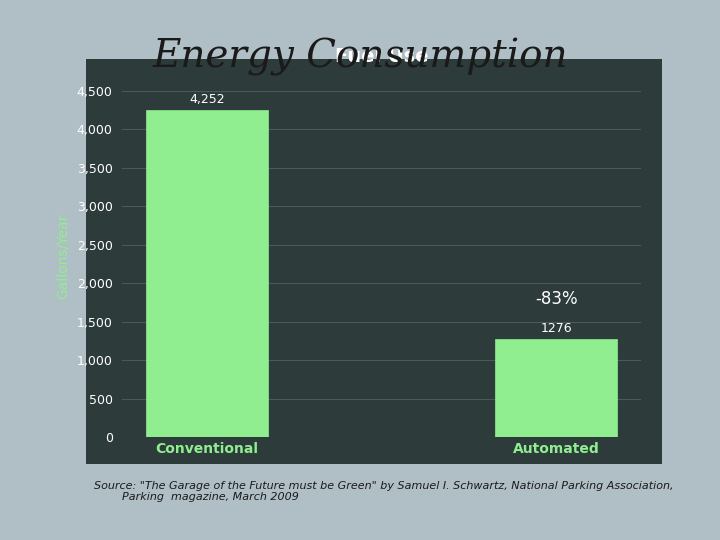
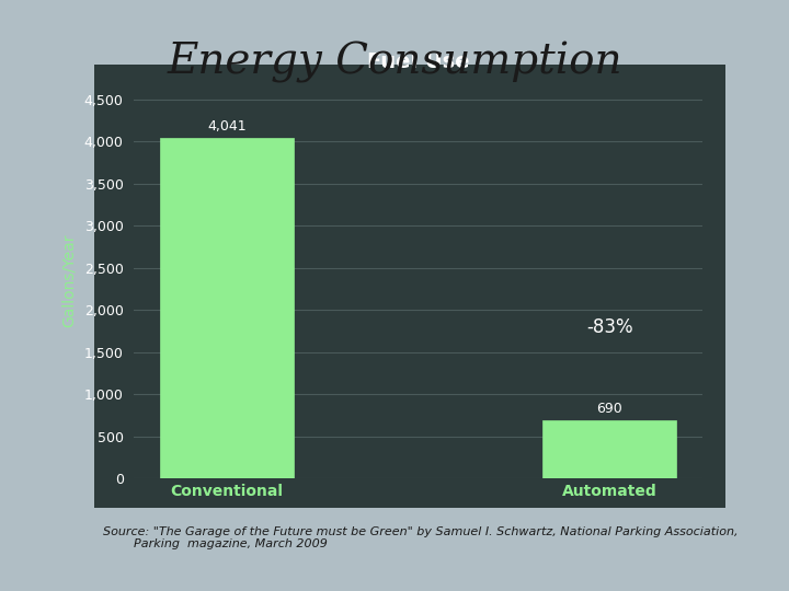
Conventional: 4,252 -> 4,041
Automated: 1276 -> 690
